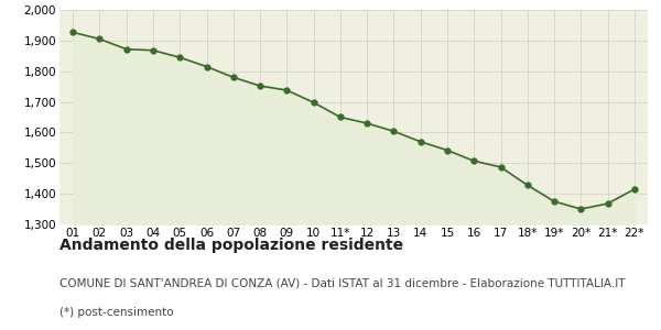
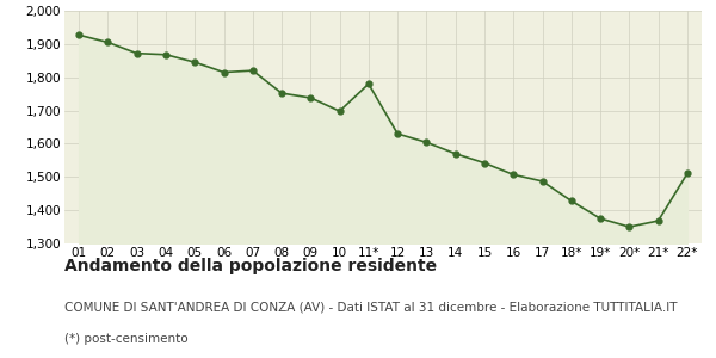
07: 1,780 -> 1,820
11*: 1,650 -> 1,780
22*: 1,415 -> 1,510
